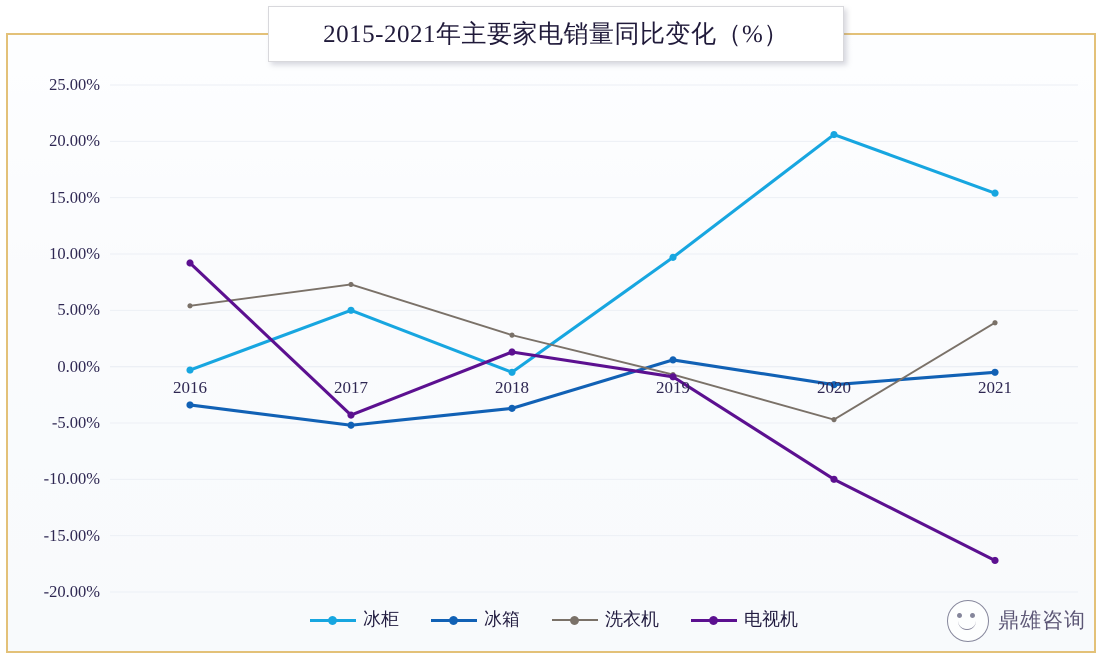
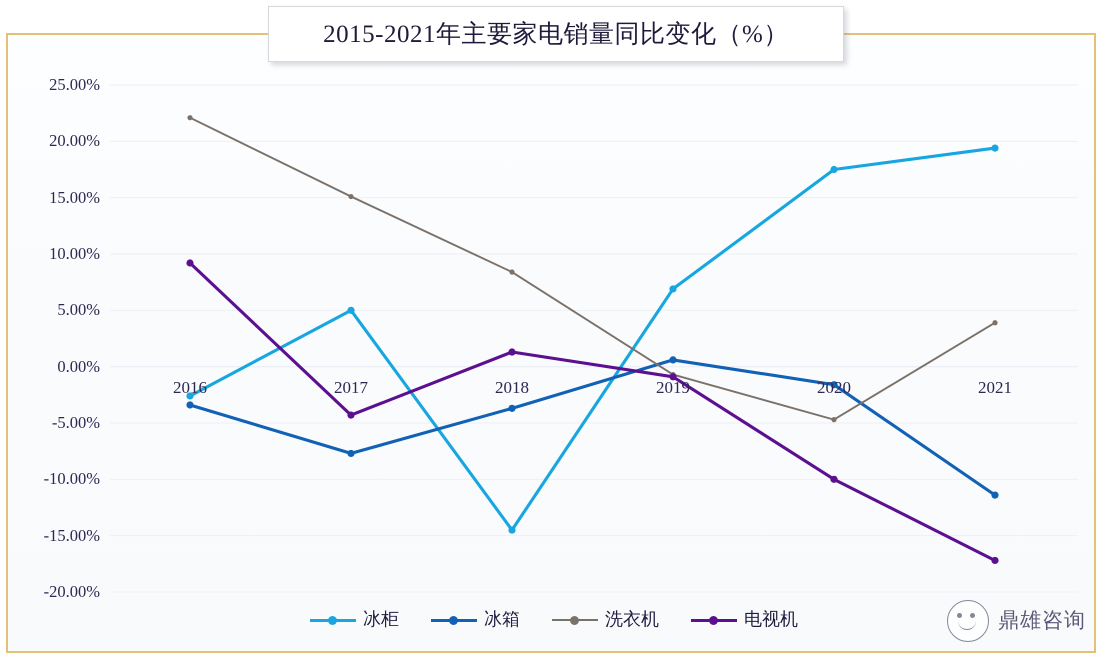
冰柜/2016: -0.3% -> -2.6%
洗衣机/2016: 5.4% -> 22.1%
冰箱/2017: -5.2% -> -7.7%
洗衣机/2017: 7.3% -> 15.1%
冰柜/2018: -0.5% -> -14.5%
洗衣机/2018: 2.8% -> 8.4%
冰柜/2019: 9.7% -> 6.9%
冰柜/2020: 20.6% -> 17.5%
冰柜/2021: 15.4% -> 19.4%
冰箱/2021: -0.5% -> -11.4%
